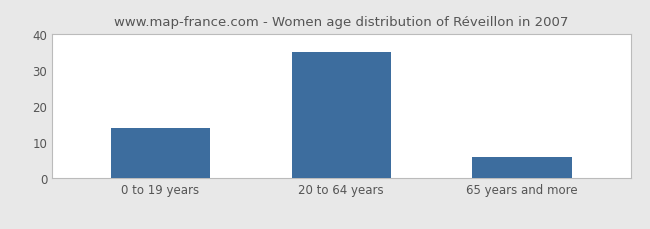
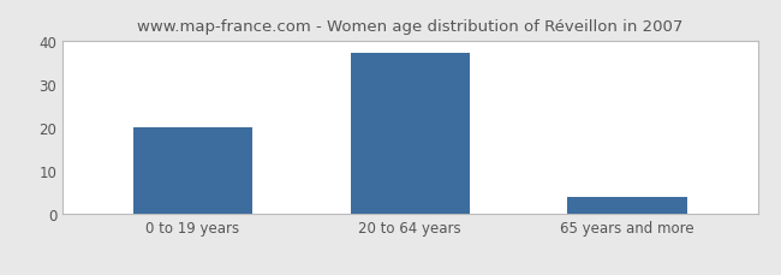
0 to 19 years: 14 -> 20
20 to 64 years: 35 -> 37
65 years and more: 6 -> 4
